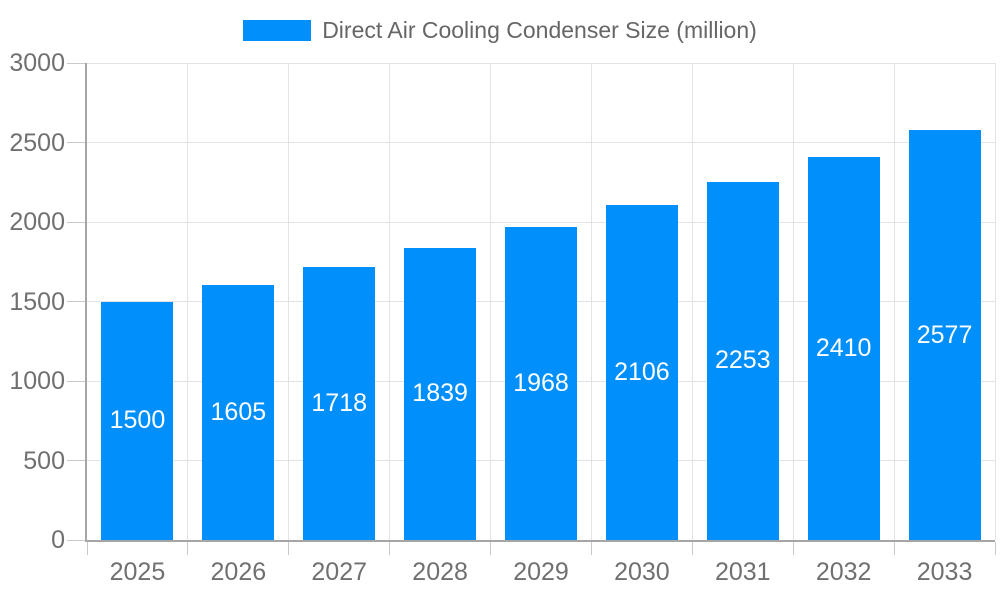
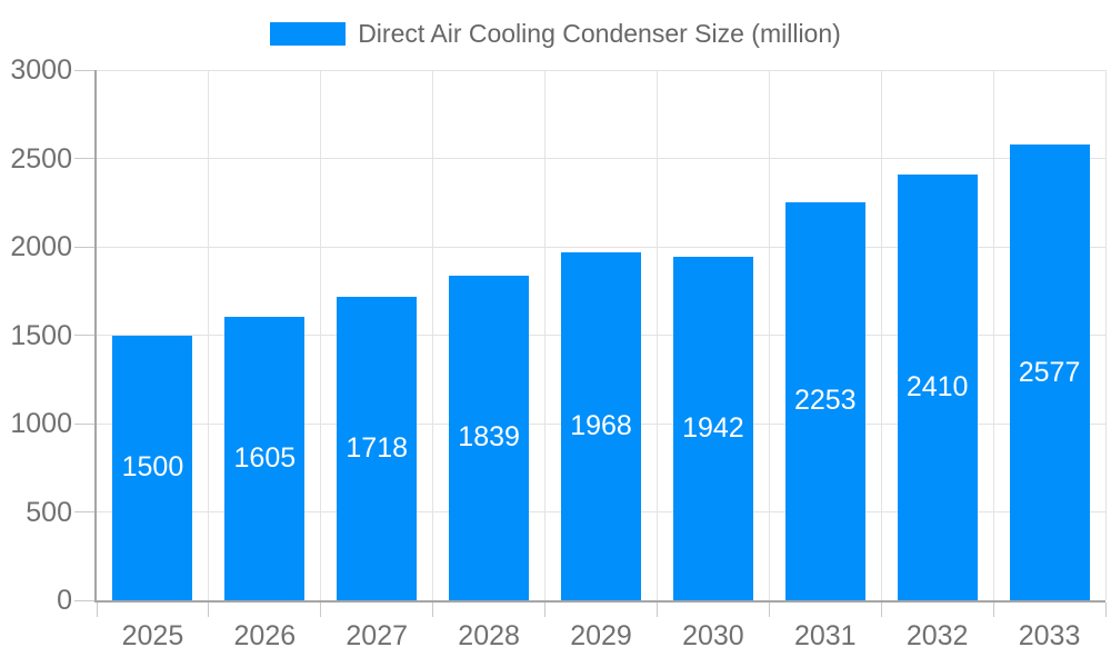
2030: 2106 -> 1942
